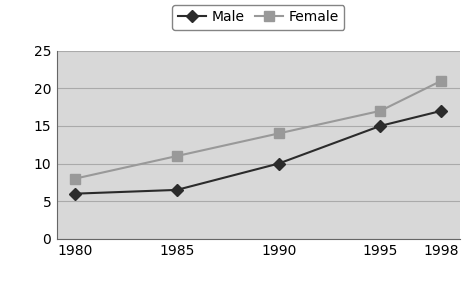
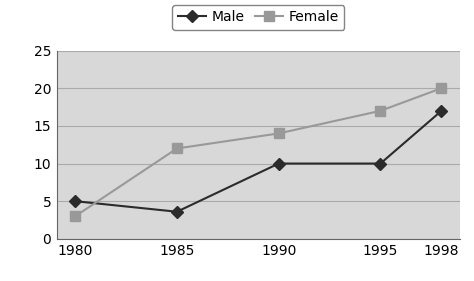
Male/1980: 6.0 -> 5.0
Female/1980: 8 -> 3
Male/1985: 6.5 -> 3.6
Female/1985: 11 -> 12
Male/1995: 15.0 -> 10.0
Female/1998: 21 -> 20
